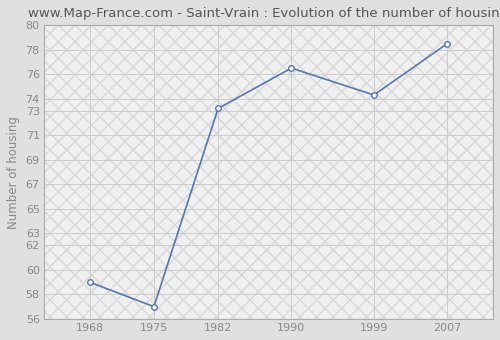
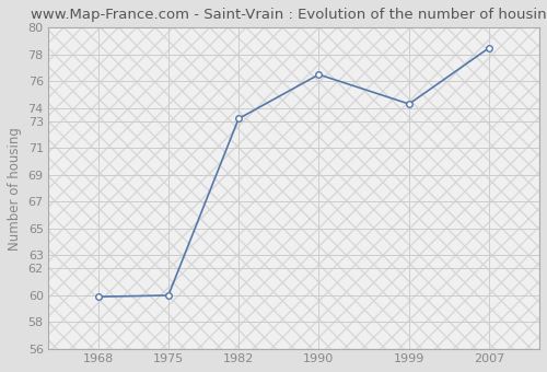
1968: 59.0 -> 59.9
1975: 57.0 -> 60.0
